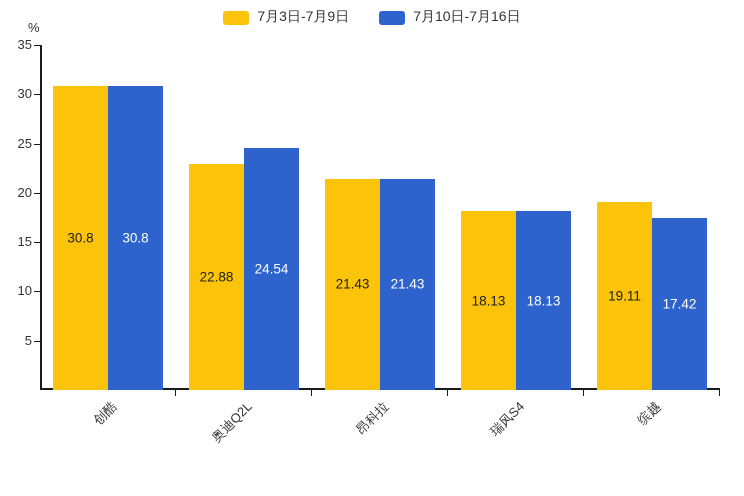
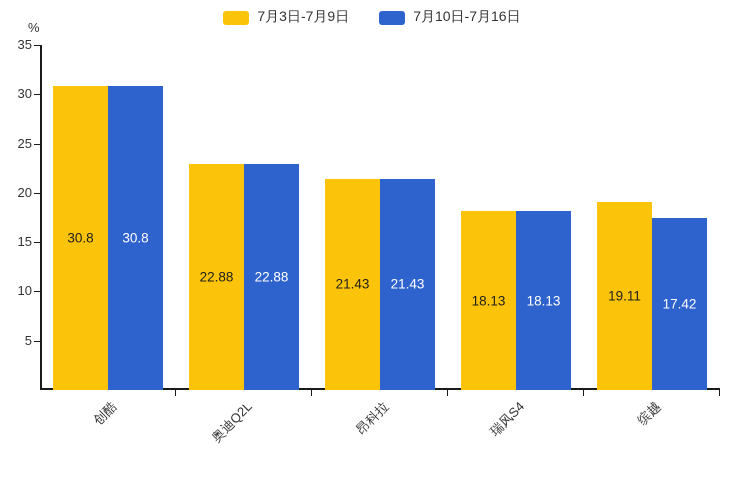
7月10日-7月16日/奥迪Q2L: 24.54 -> 22.88
